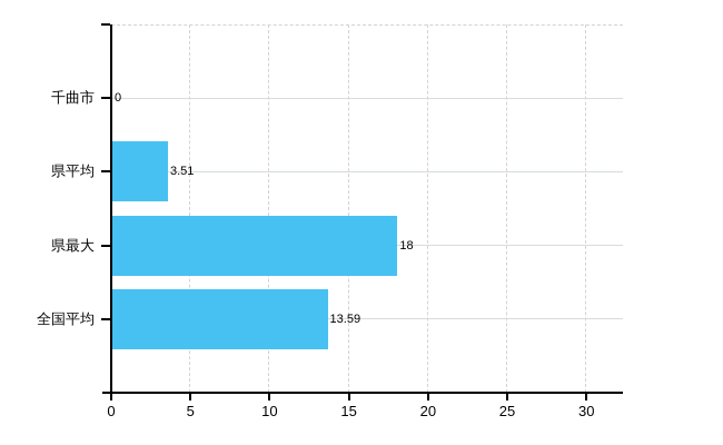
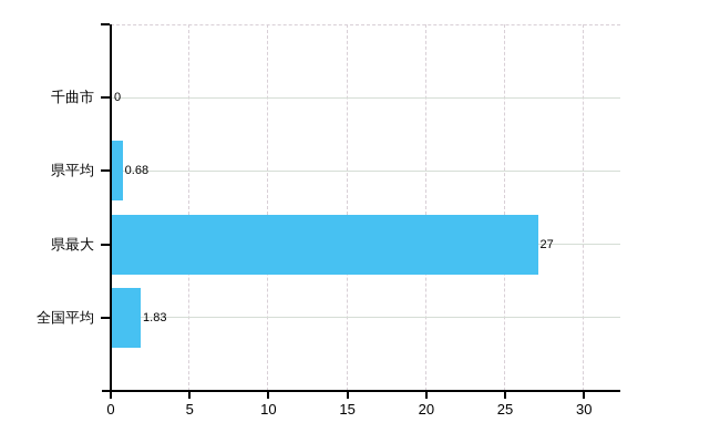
県平均: 3.51 -> 0.68
県最大: 18 -> 27
全国平均: 13.59 -> 1.83
